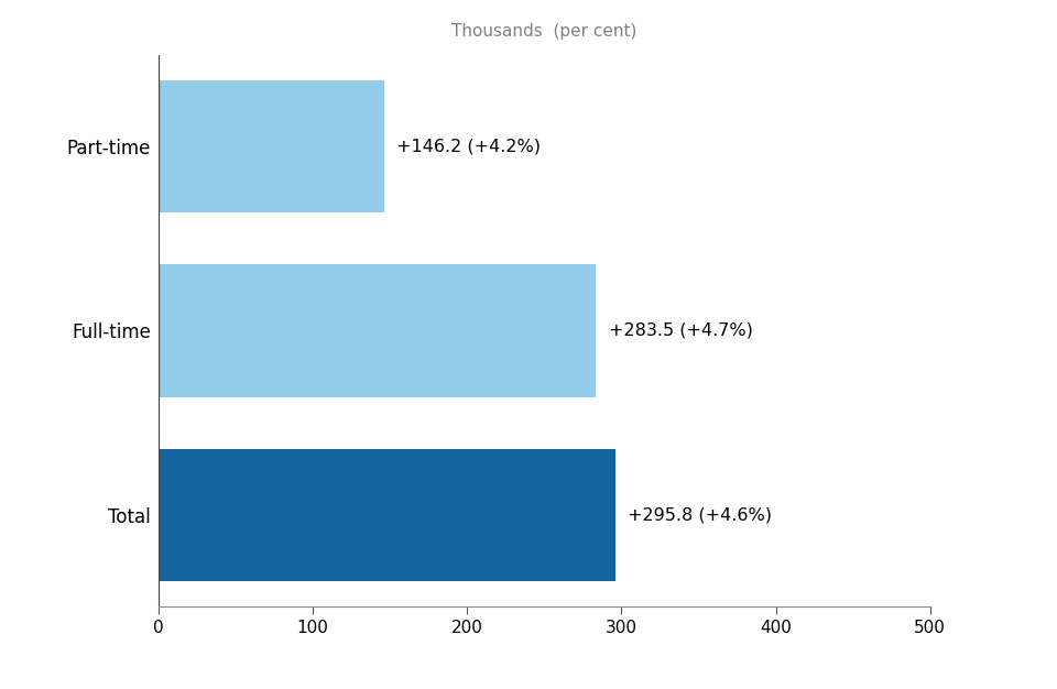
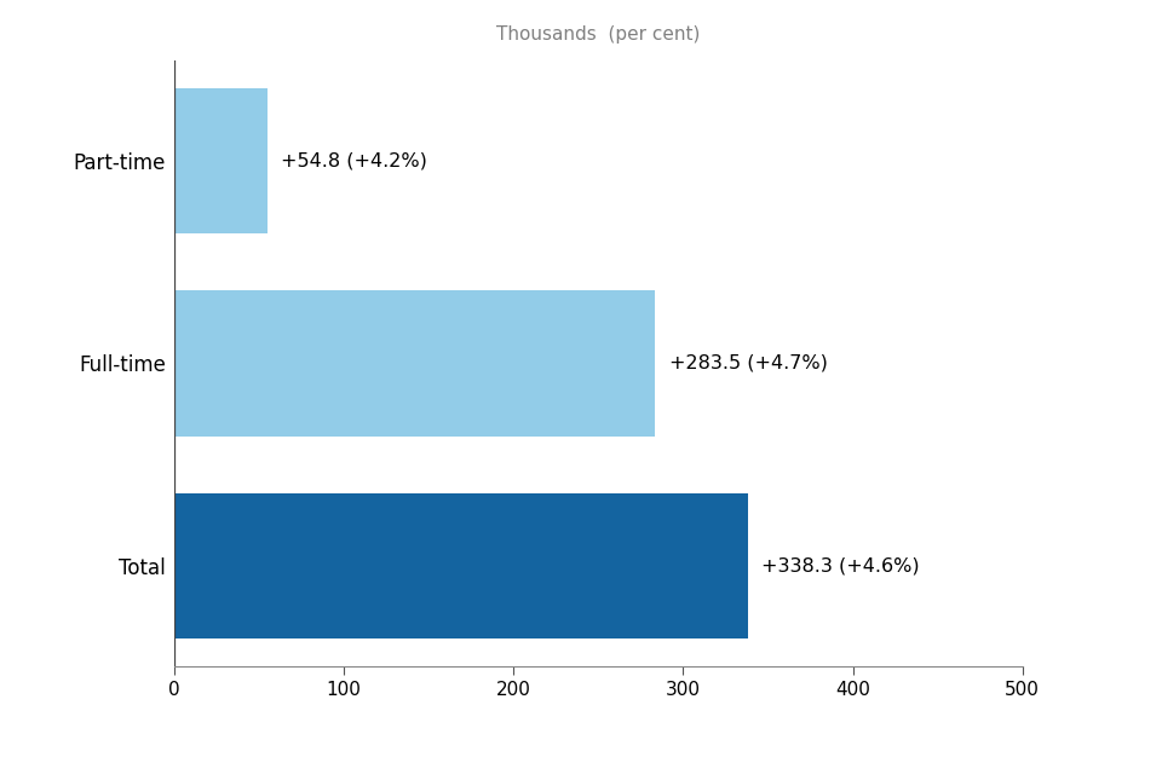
Part-time: +146.2 -> +54.8
Total: +295.8 -> +338.3
